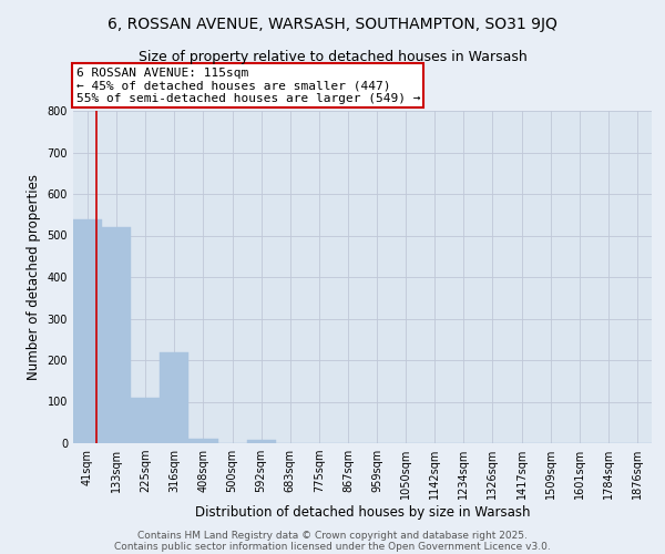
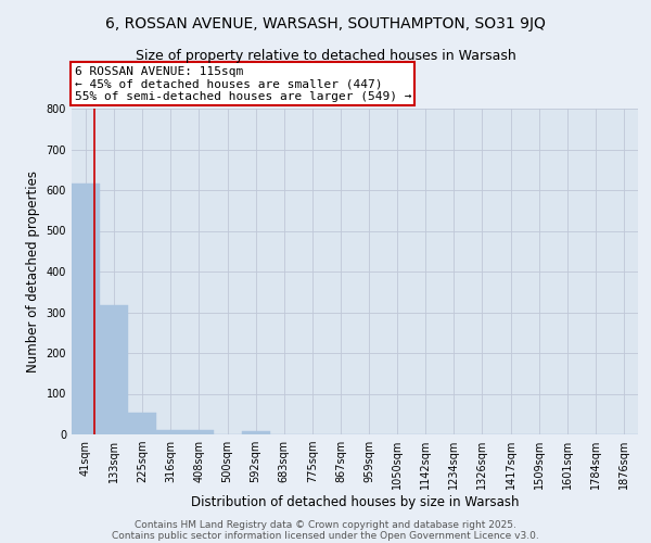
41sqm: 540 -> 617
133sqm: 520 -> 317
225sqm: 110 -> 53
316sqm: 220 -> 10
